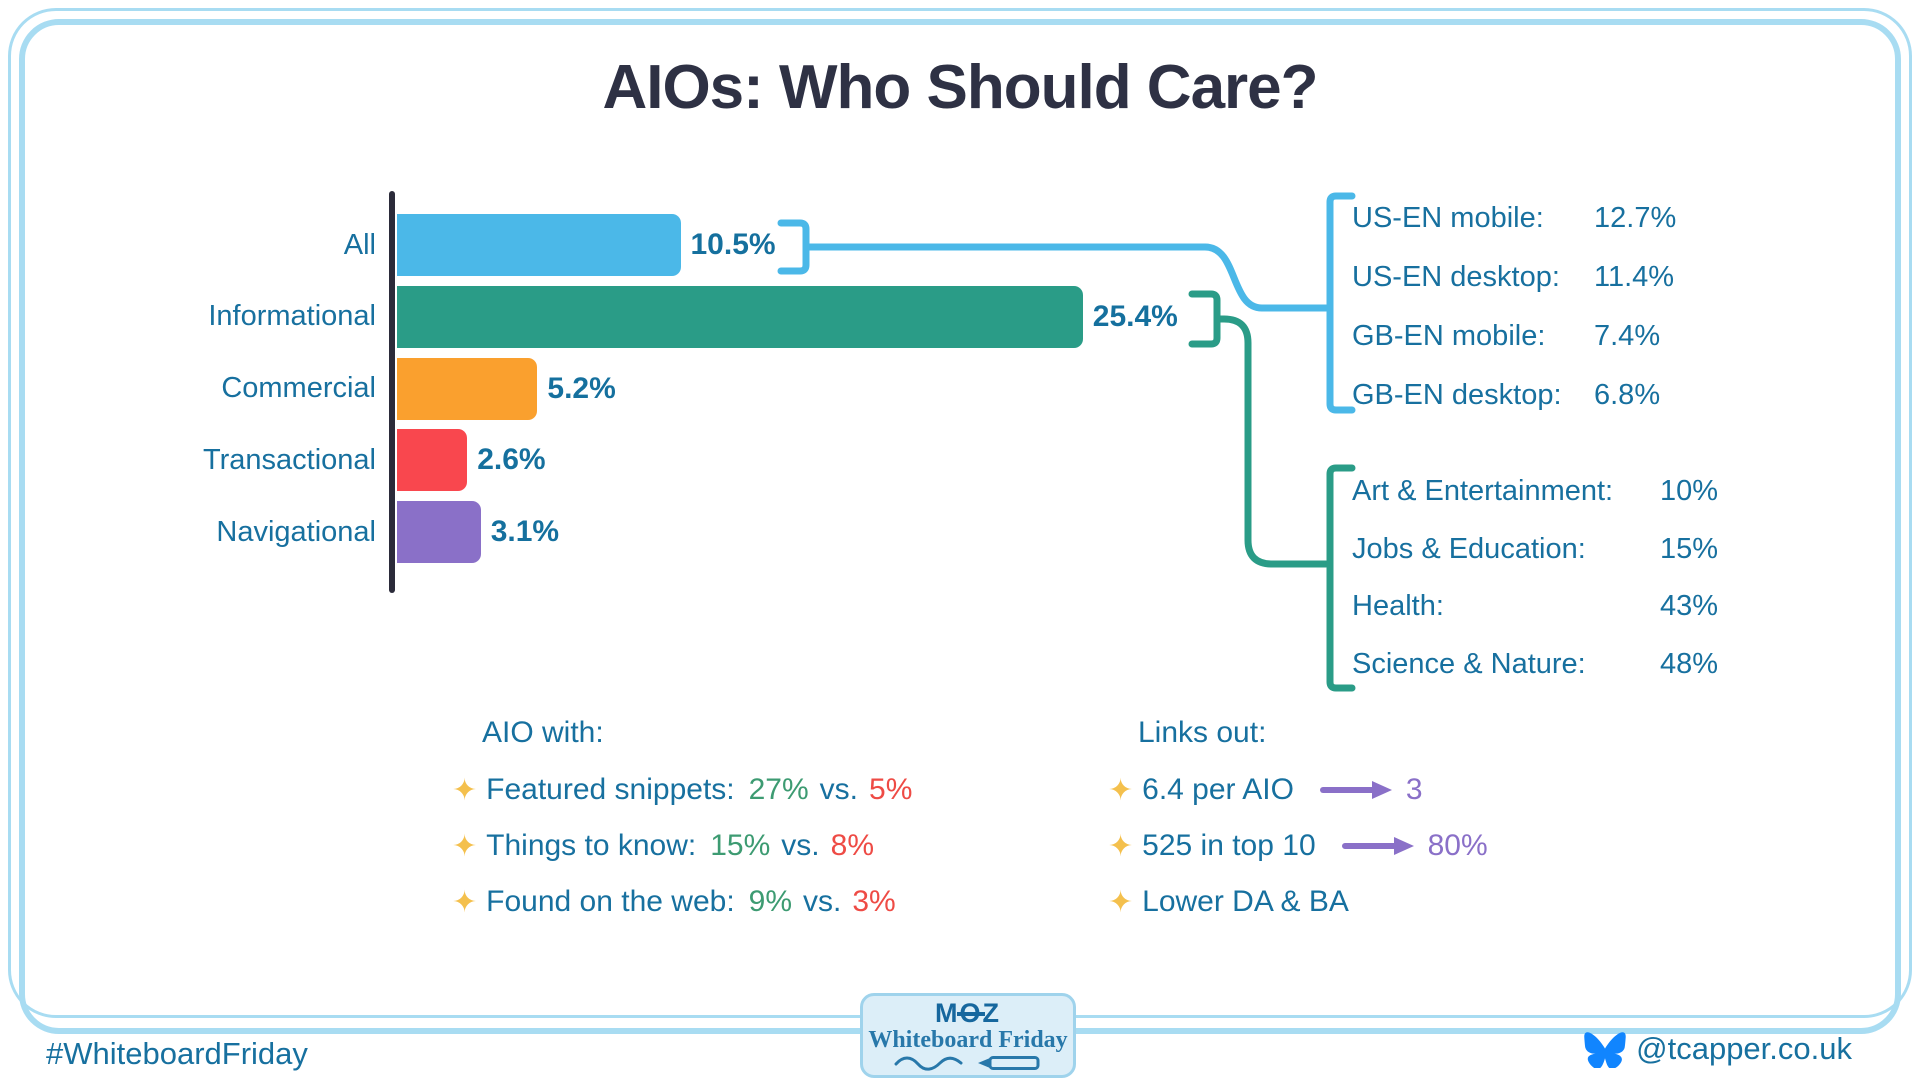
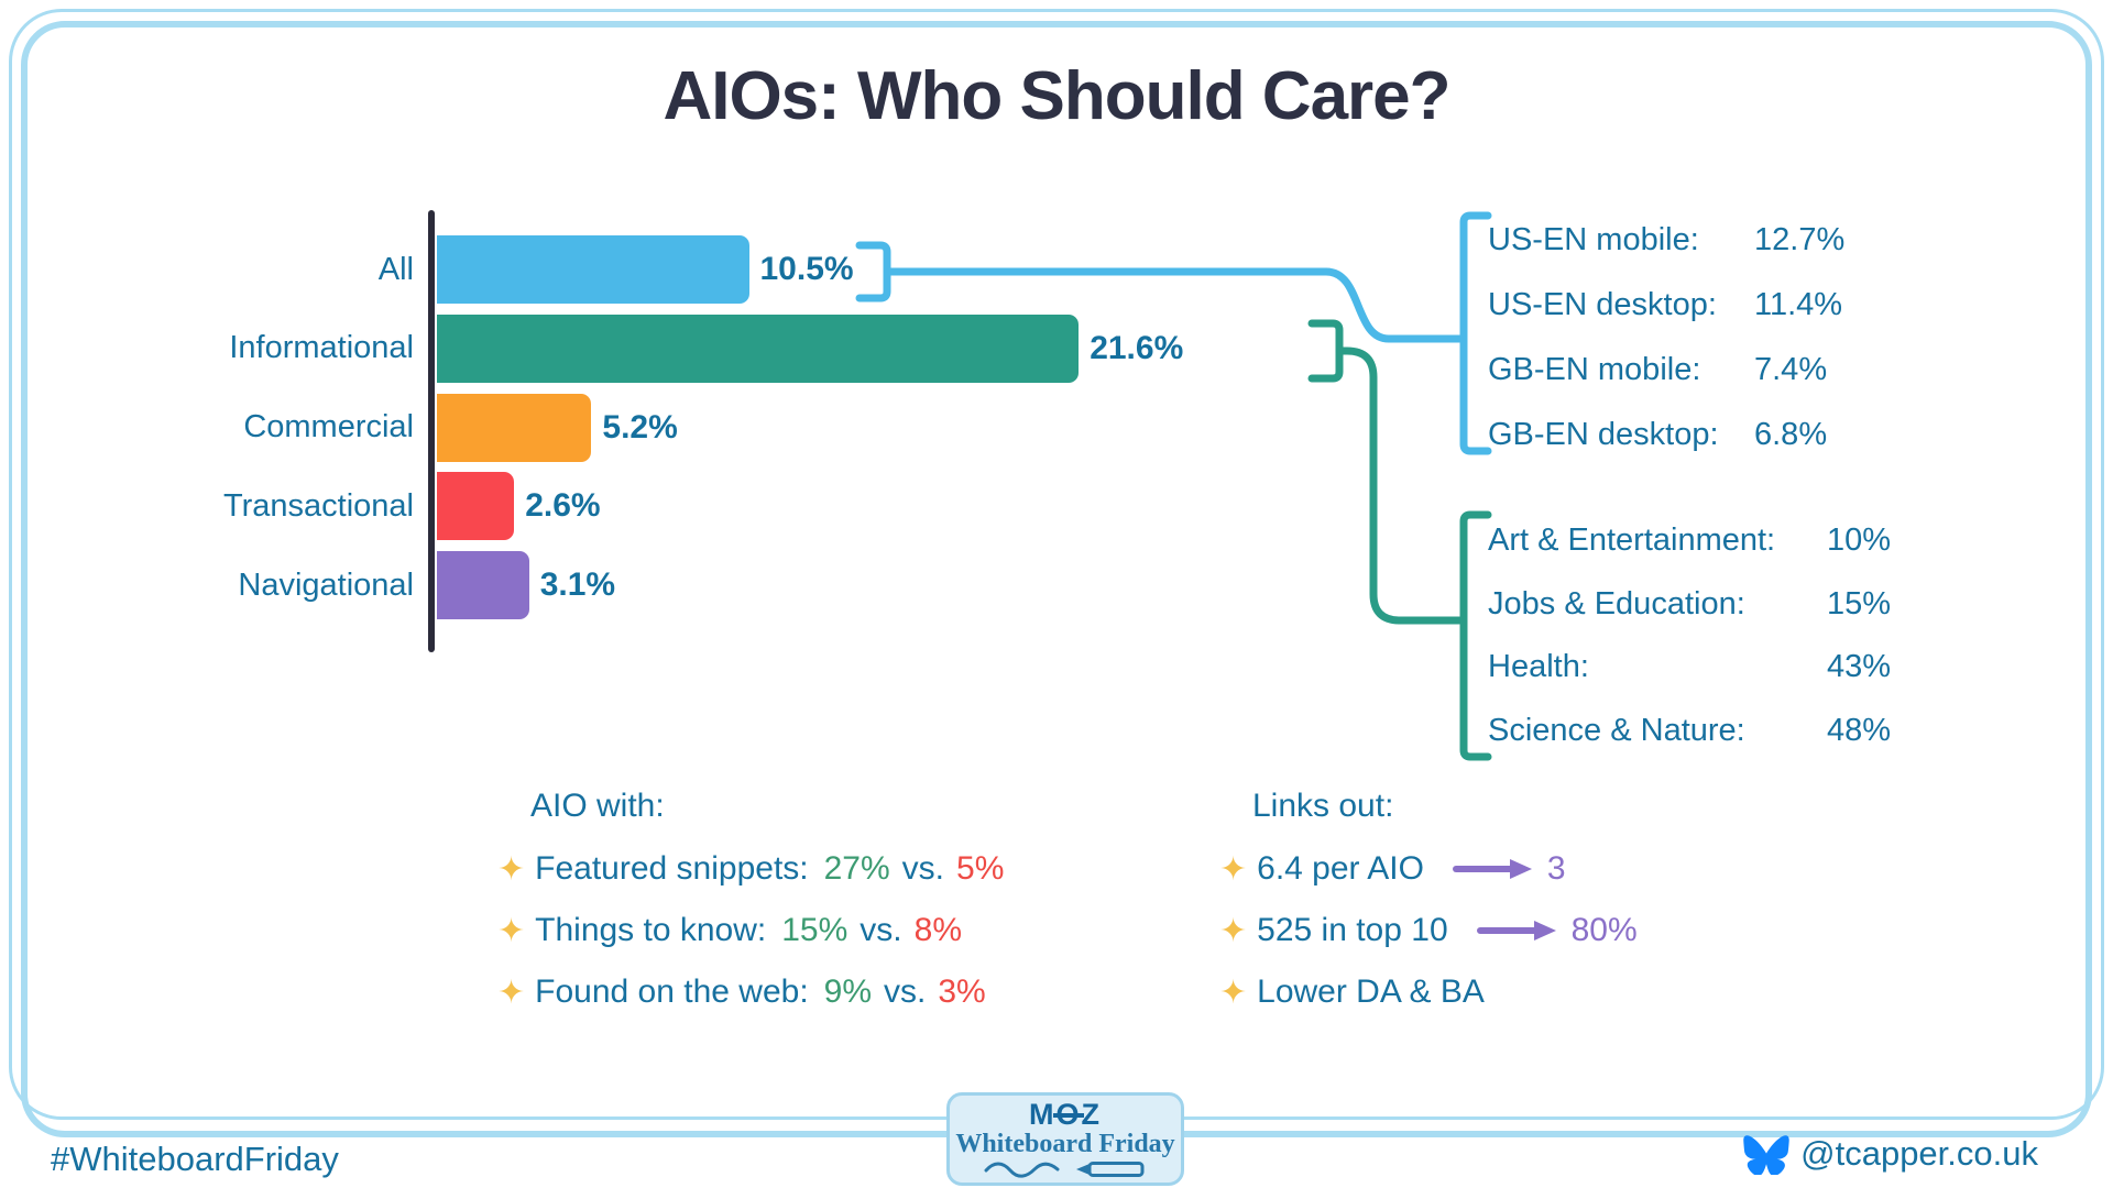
Informational: 25.4% -> 21.6%
